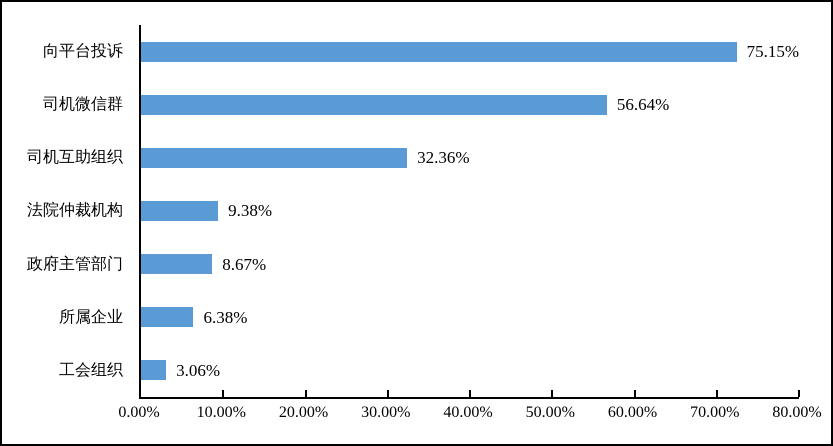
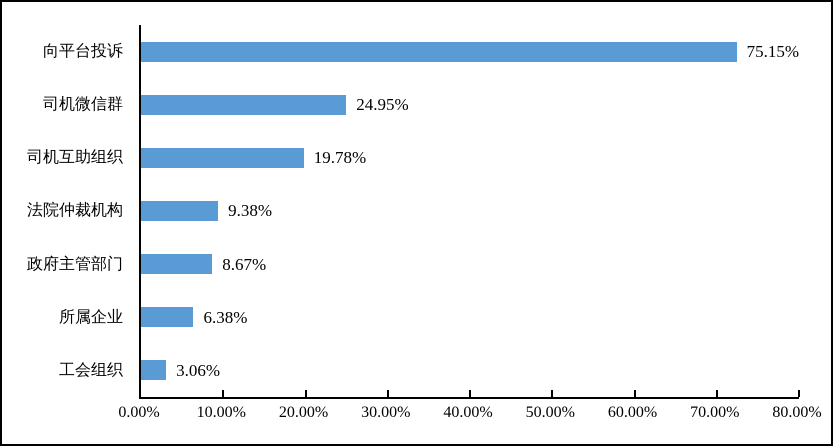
司机微信群: 56.64% -> 24.95%
司机互助组织: 32.36% -> 19.78%
